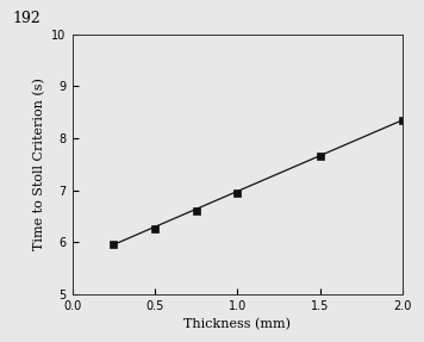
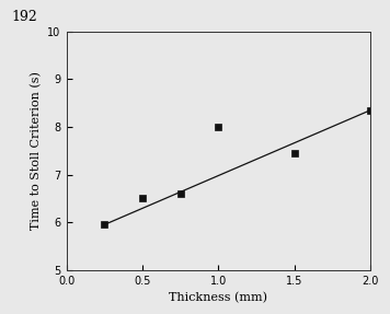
0.5: 6.25 -> 6.50
1.0: 6.95 -> 8.00
1.5: 7.65 -> 7.45
